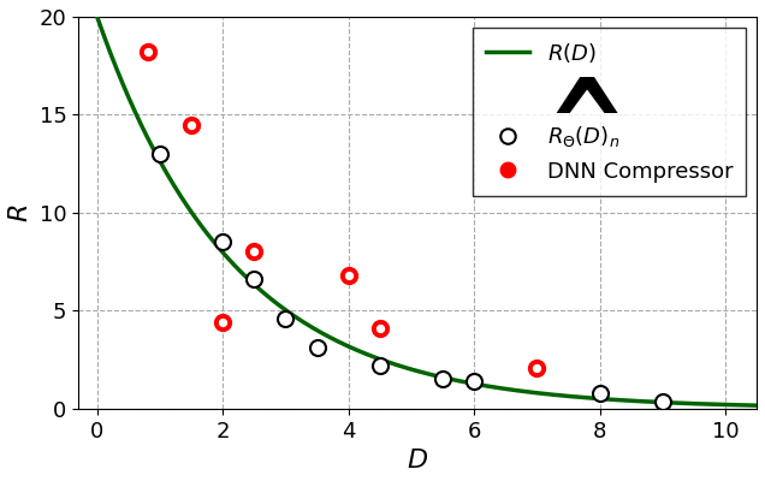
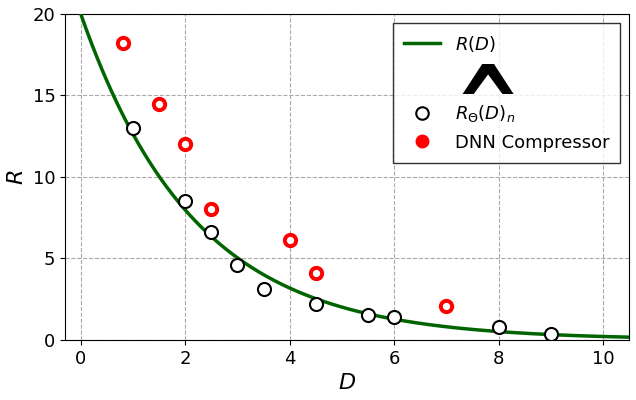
DNN Compressor/2: 4.4 -> 12.0
DNN Compressor/4: 6.8 -> 6.1
